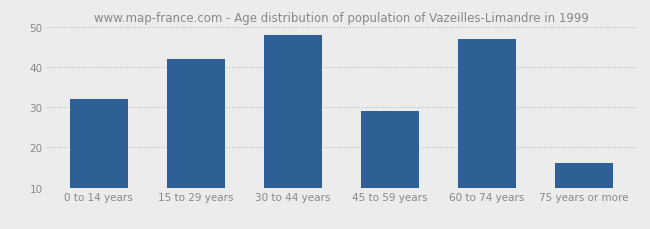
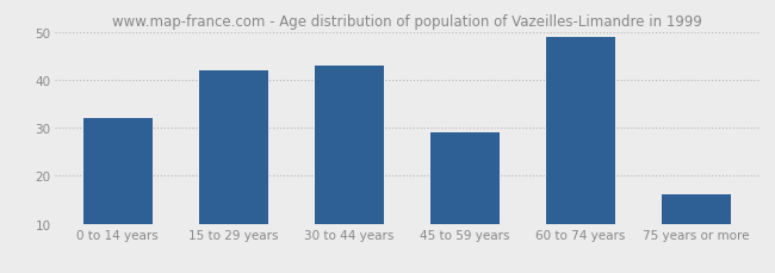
30 to 44 years: 48 -> 43
60 to 74 years: 47 -> 49
